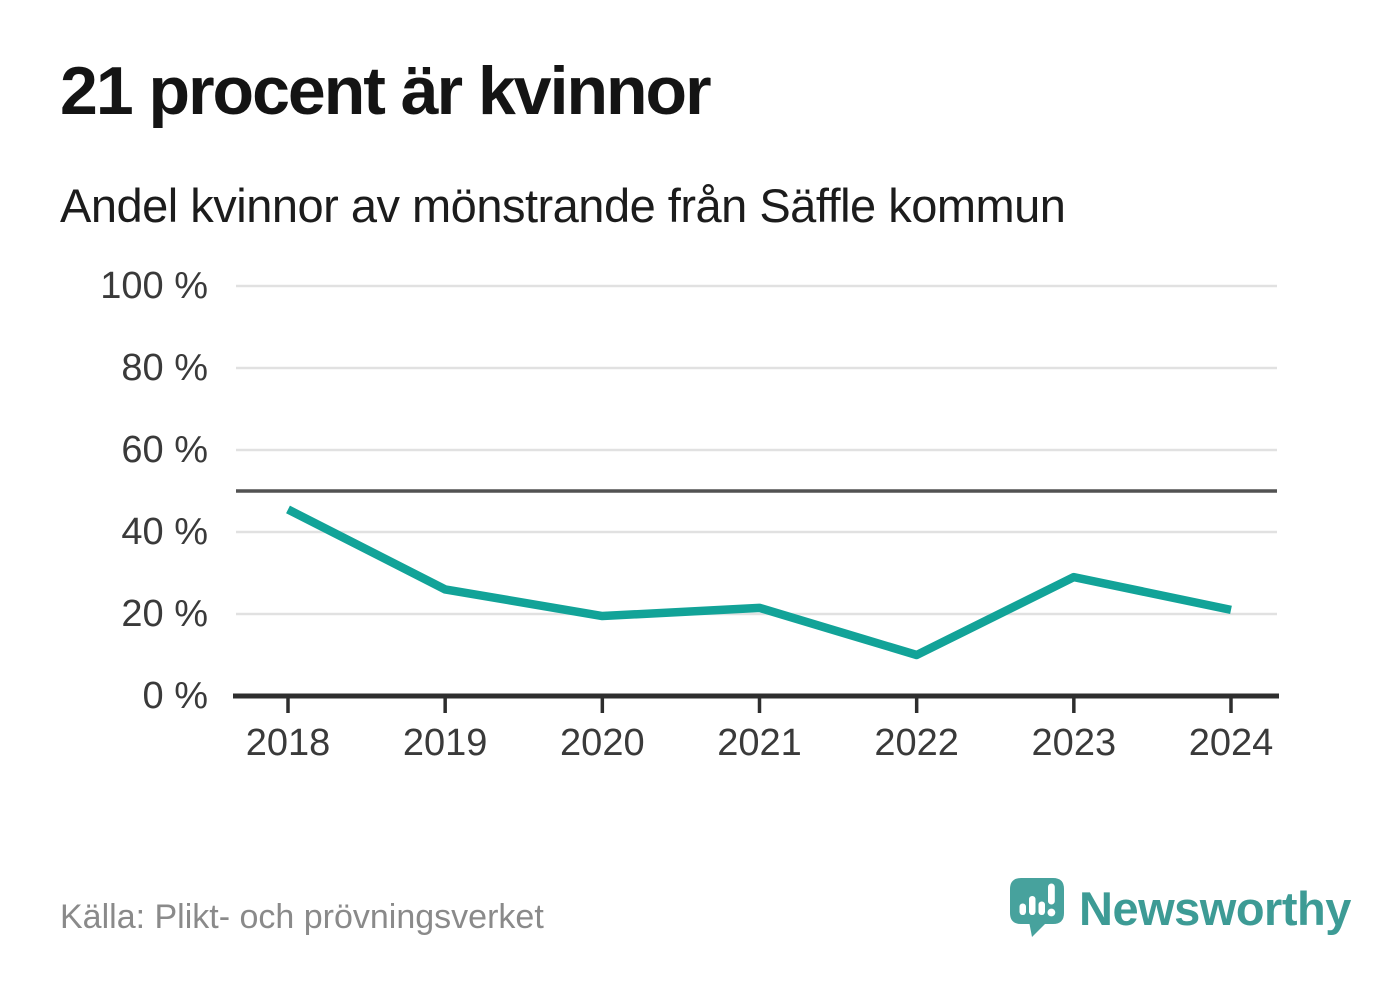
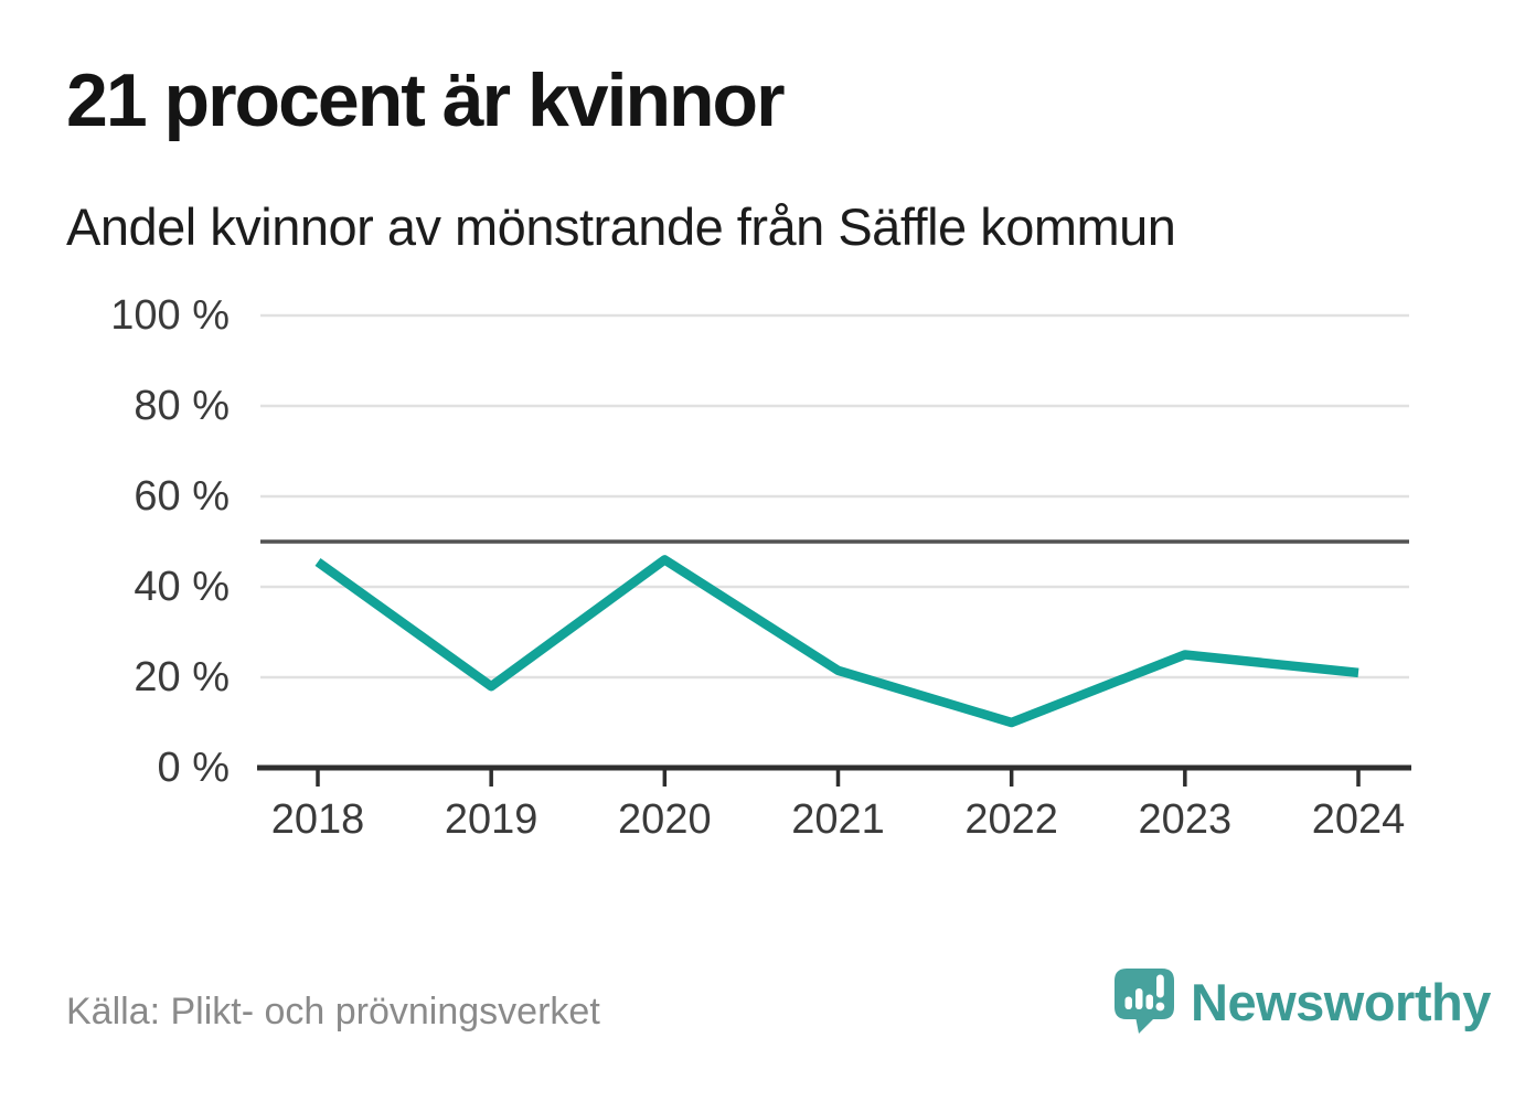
2019: 26% -> 18%
2020: 20% -> 46%
2023: 29% -> 25%
